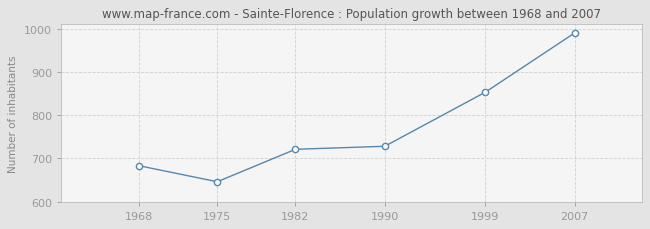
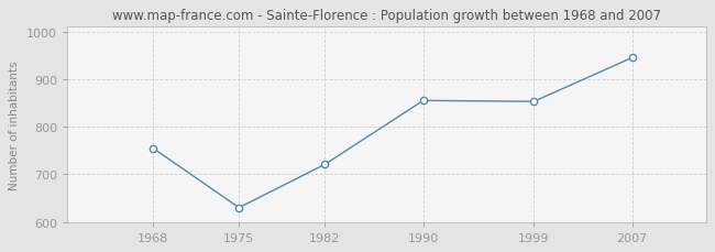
1968: 683 -> 755
1975: 646 -> 630
1990: 728 -> 855
2007: 990 -> 945
